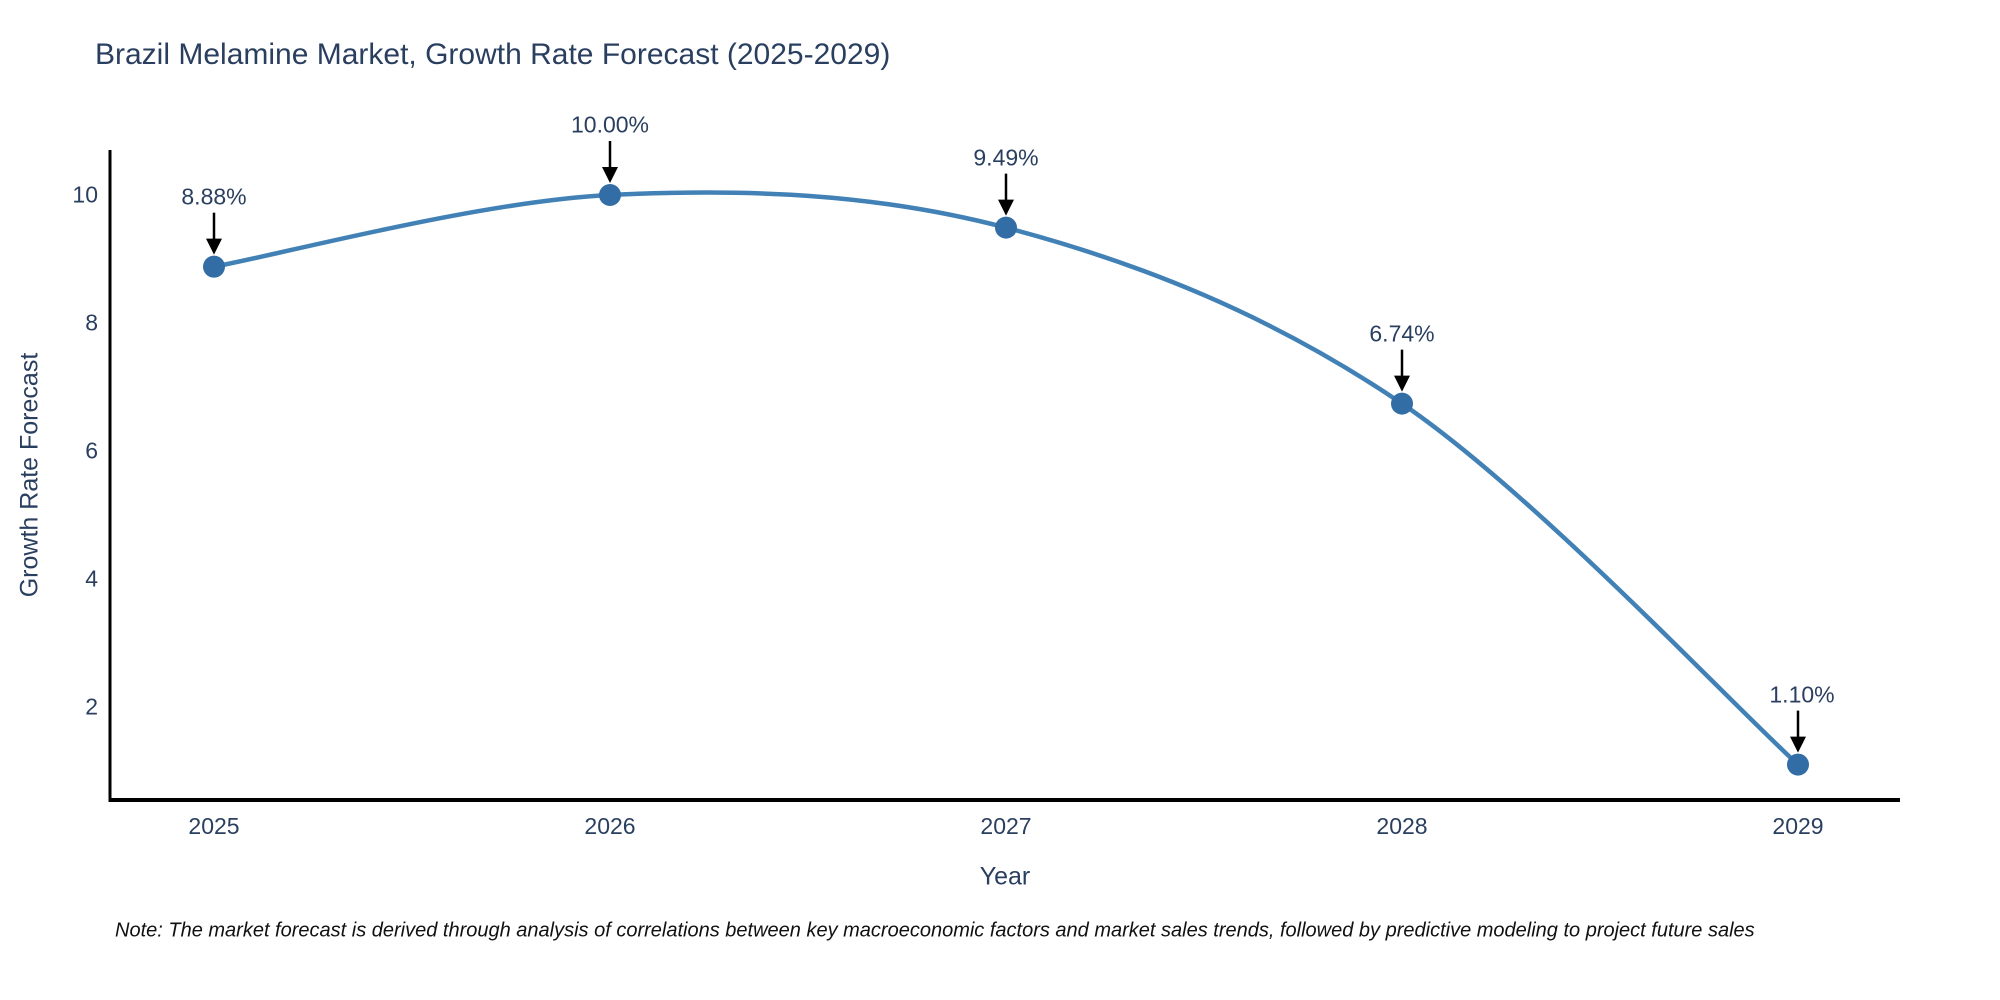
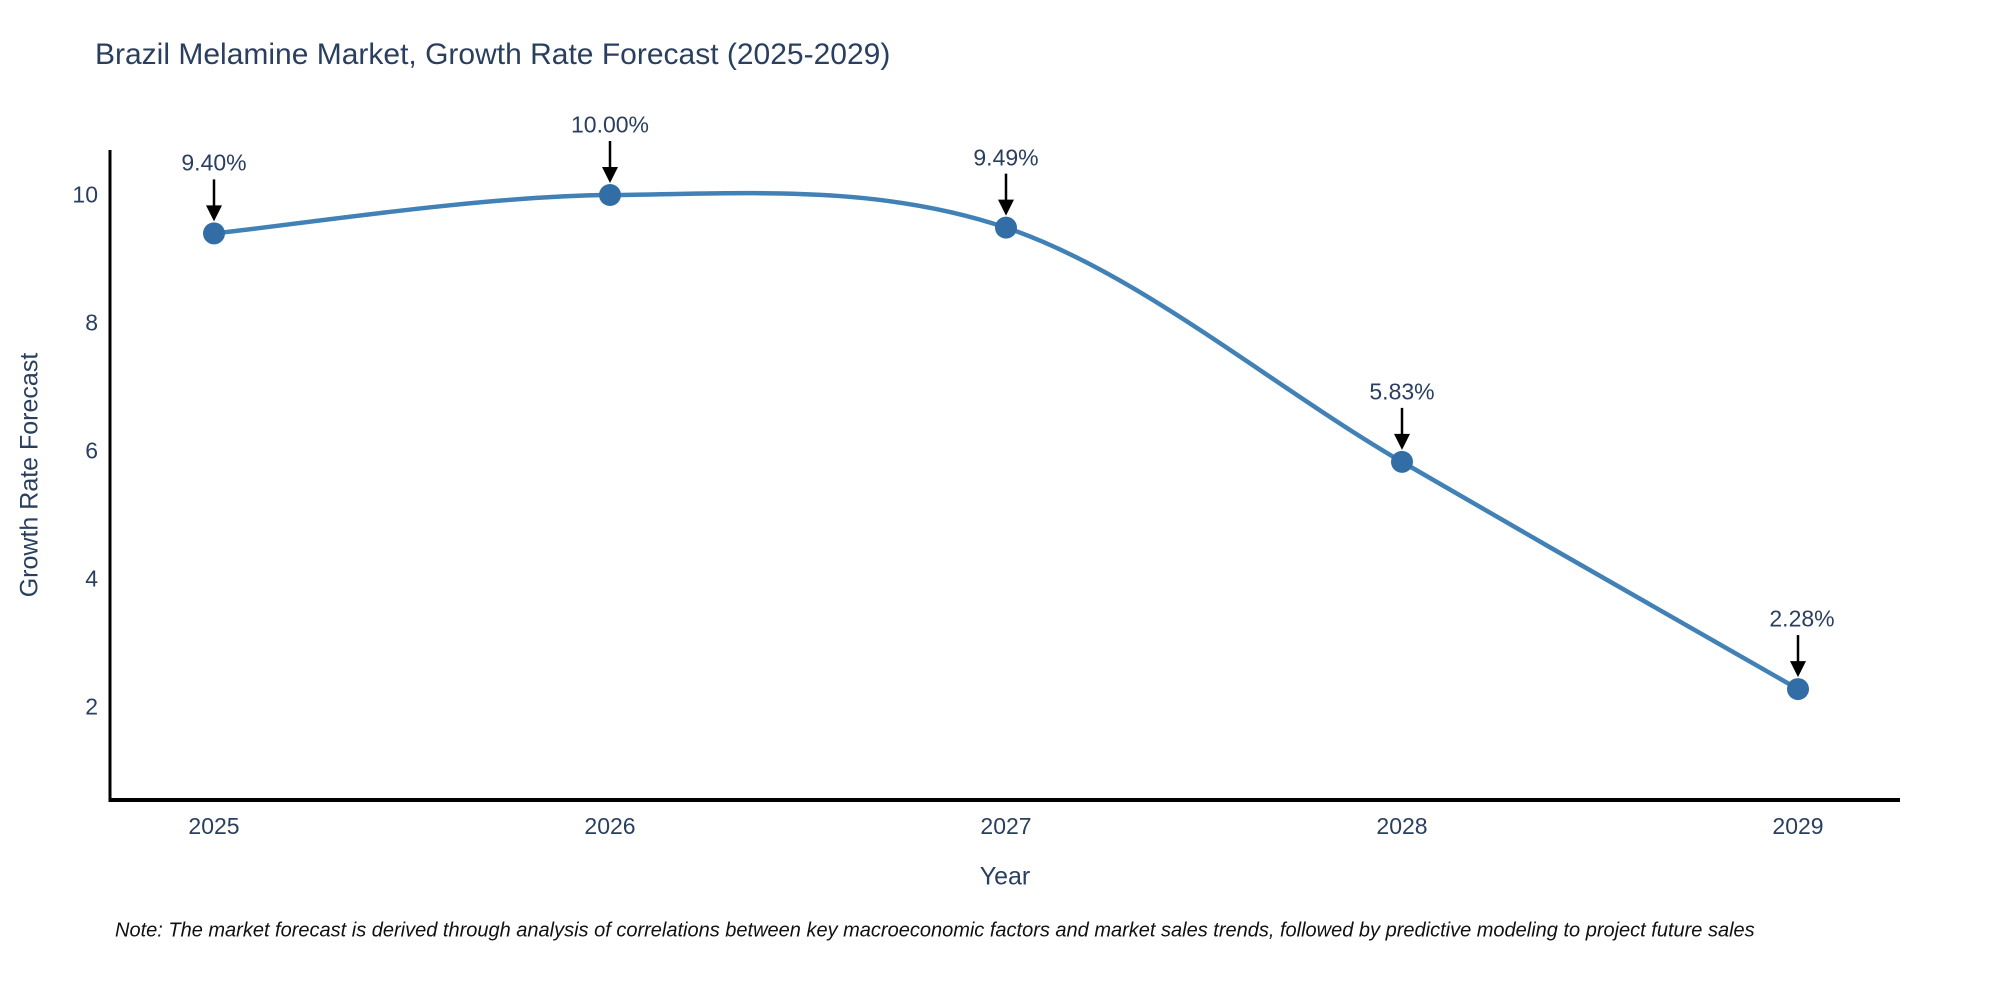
2025: 8.88% -> 9.40%
2028: 6.74% -> 5.83%
2029: 1.10% -> 2.28%
